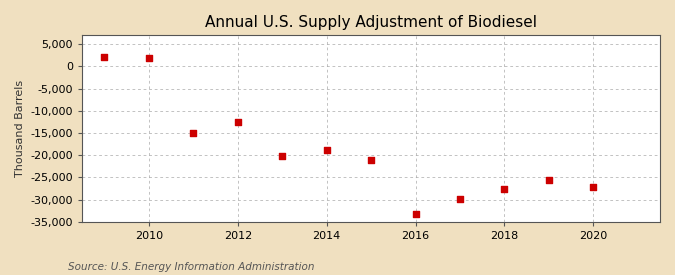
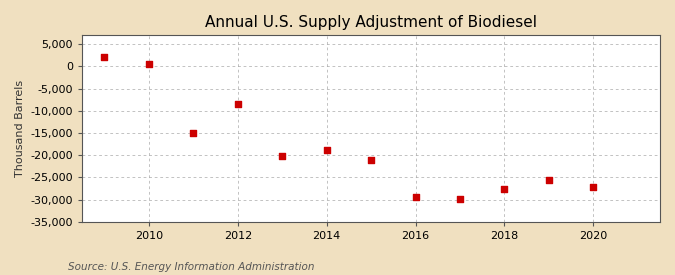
2010: 1,900 -> 500
2012: -12,500 -> -8,500
2016: -33,200 -> -29,500
